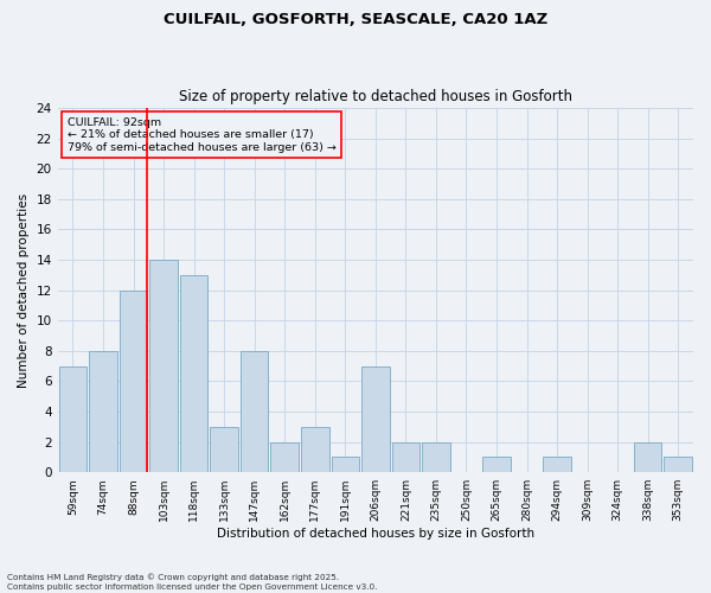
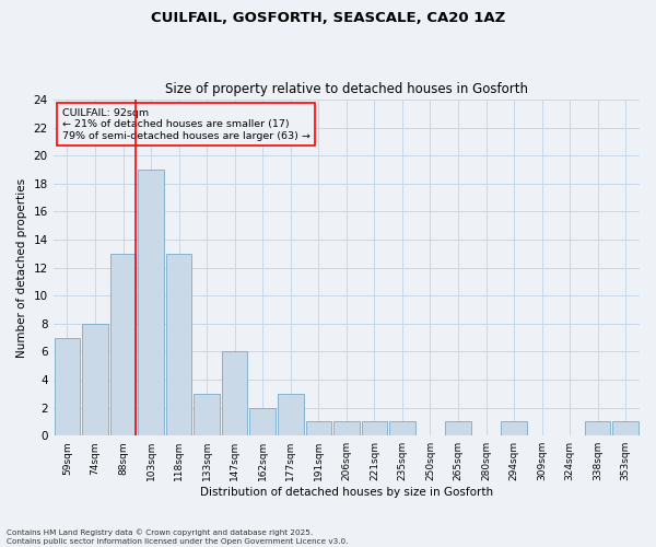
88sqm: 12 -> 13
103sqm: 14 -> 19
147sqm: 8 -> 6
206sqm: 7 -> 1
221sqm: 2 -> 1
235sqm: 2 -> 1
338sqm: 2 -> 1
